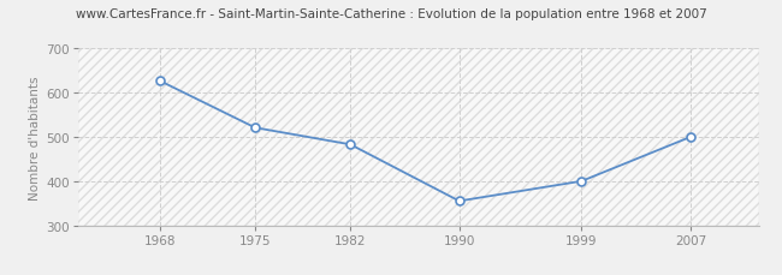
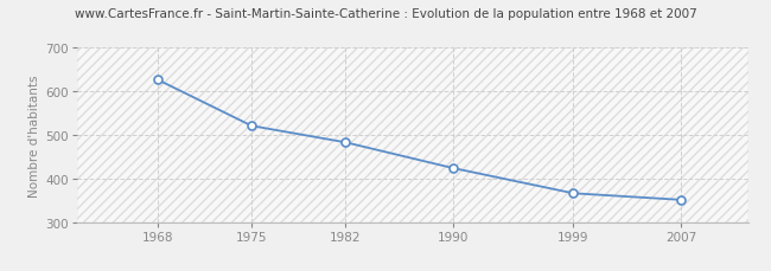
1990: 355 -> 424
1999: 400 -> 366
2007: 500 -> 351
